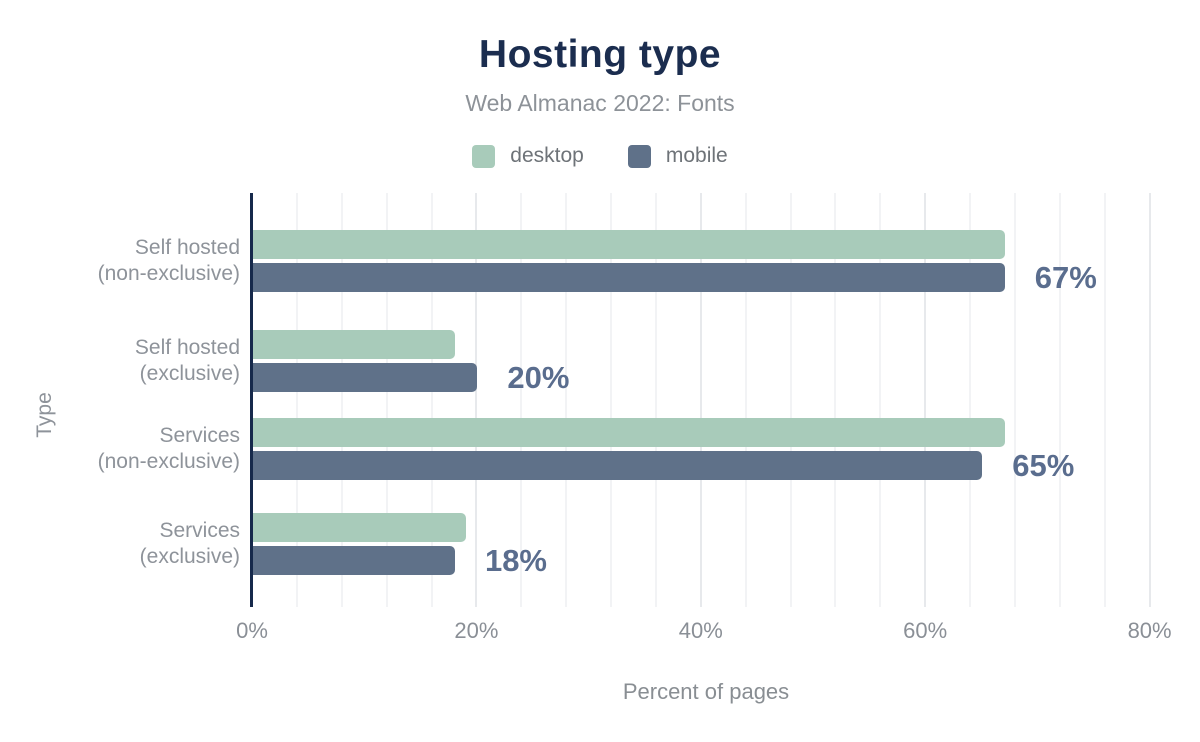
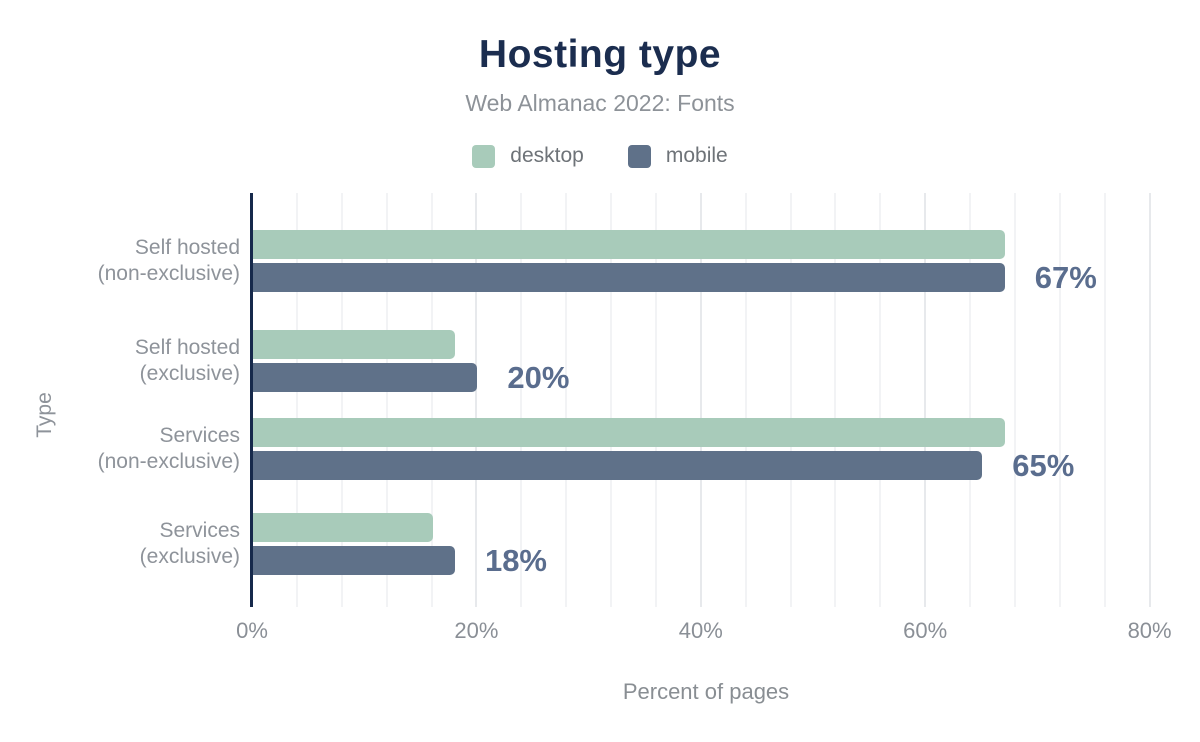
desktop/Services (exclusive): 19% -> 16%
